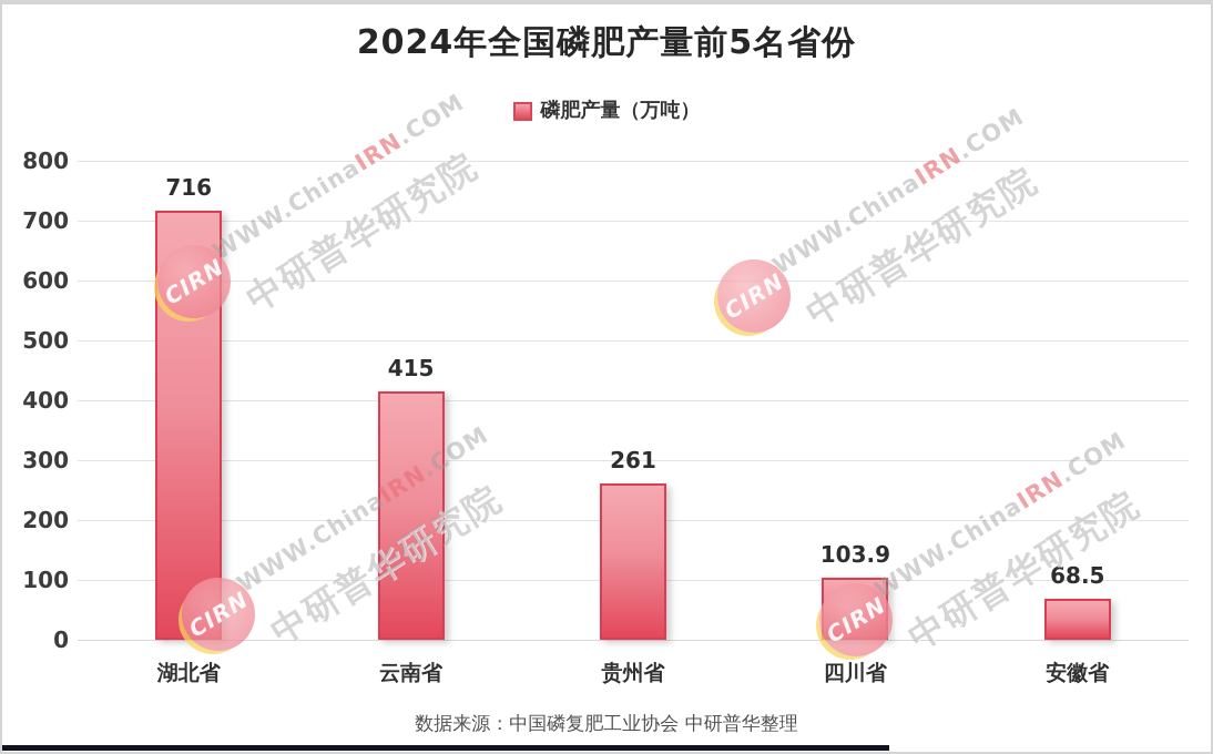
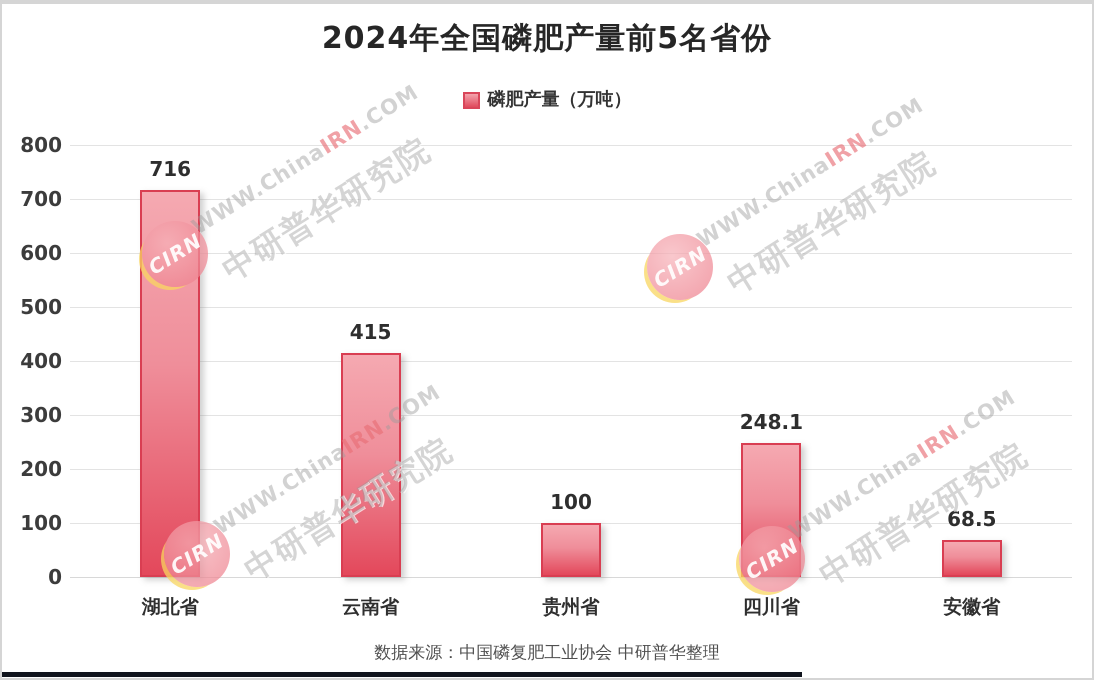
贵州省: 261 -> 100
四川省: 103.9 -> 248.1
